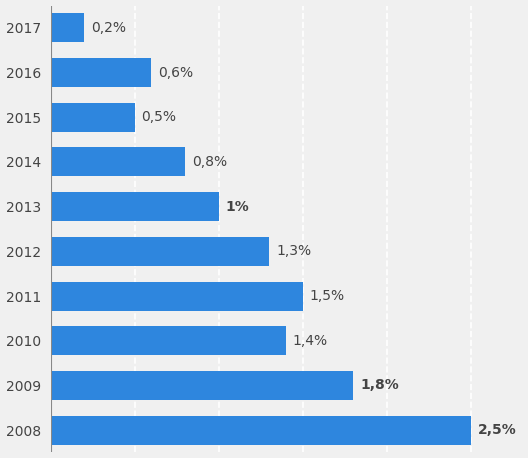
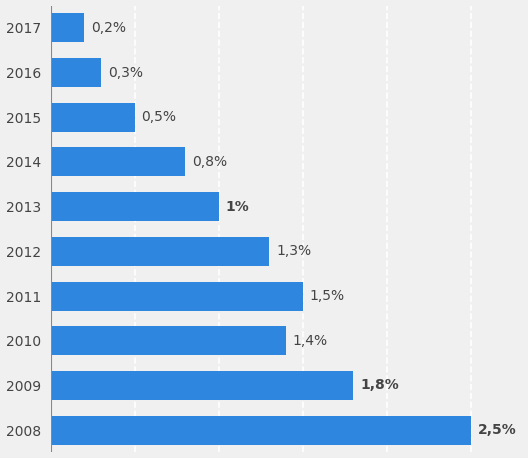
2016: 0,6% -> 0,3%
